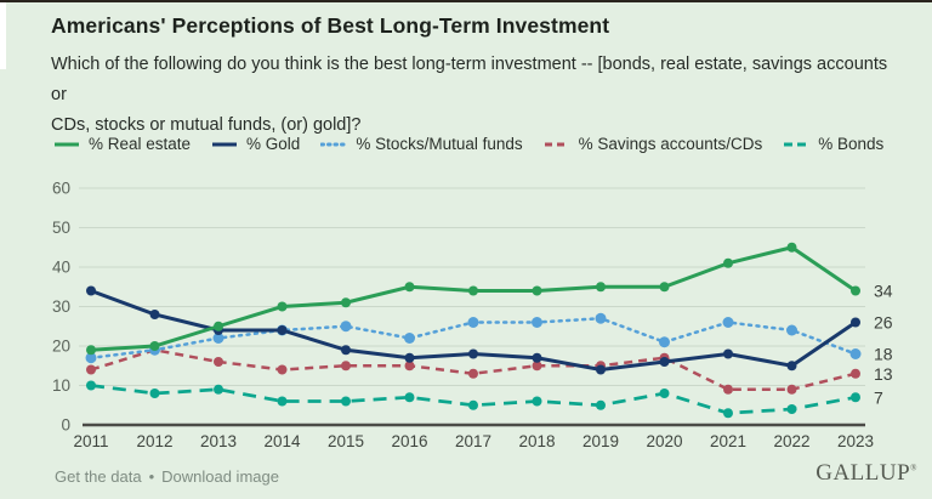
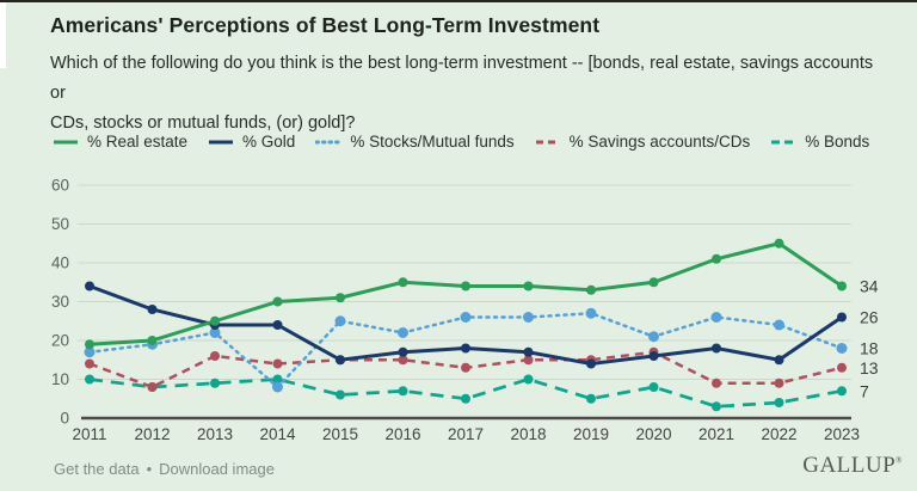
% Savings accounts/CDs/2012: 19 -> 8
% Stocks/Mutual funds/2014: 24 -> 8
% Bonds/2014: 6 -> 10
% Gold/2015: 19 -> 15
% Bonds/2018: 6 -> 10
% Real estate/2019: 35 -> 33
